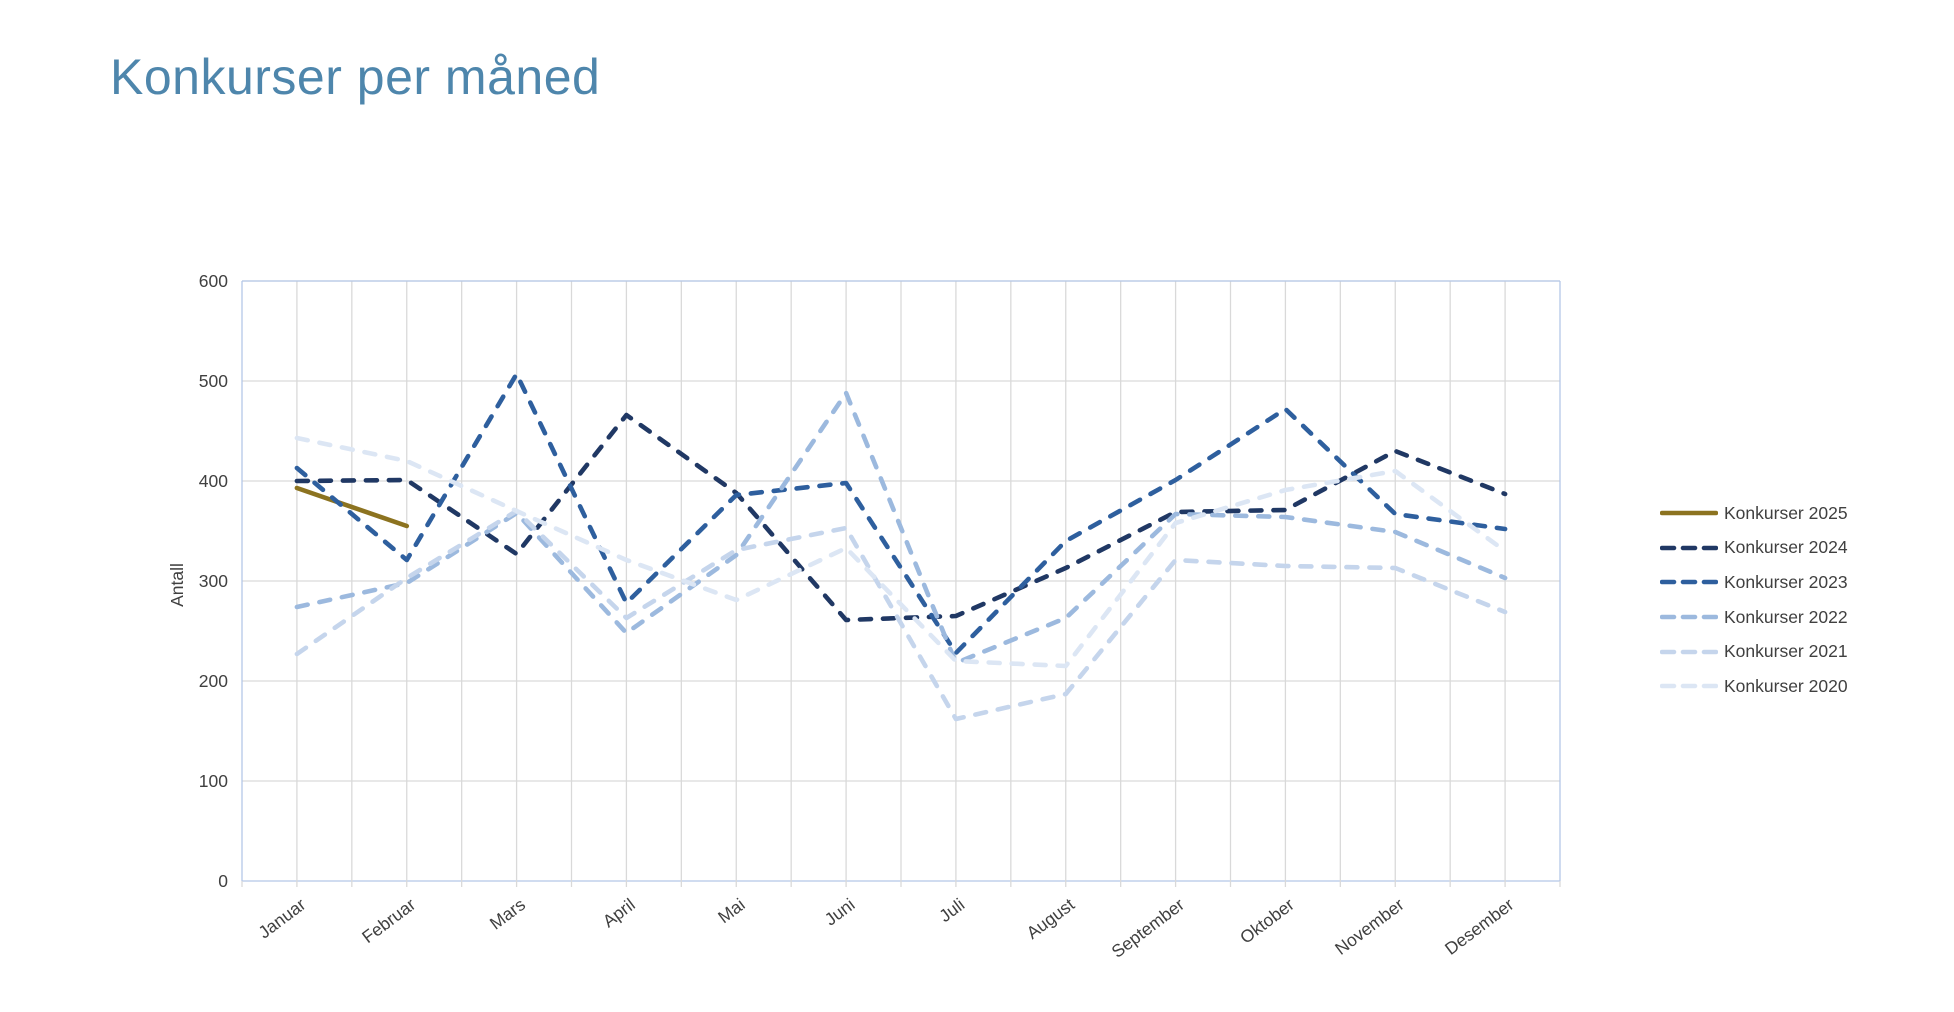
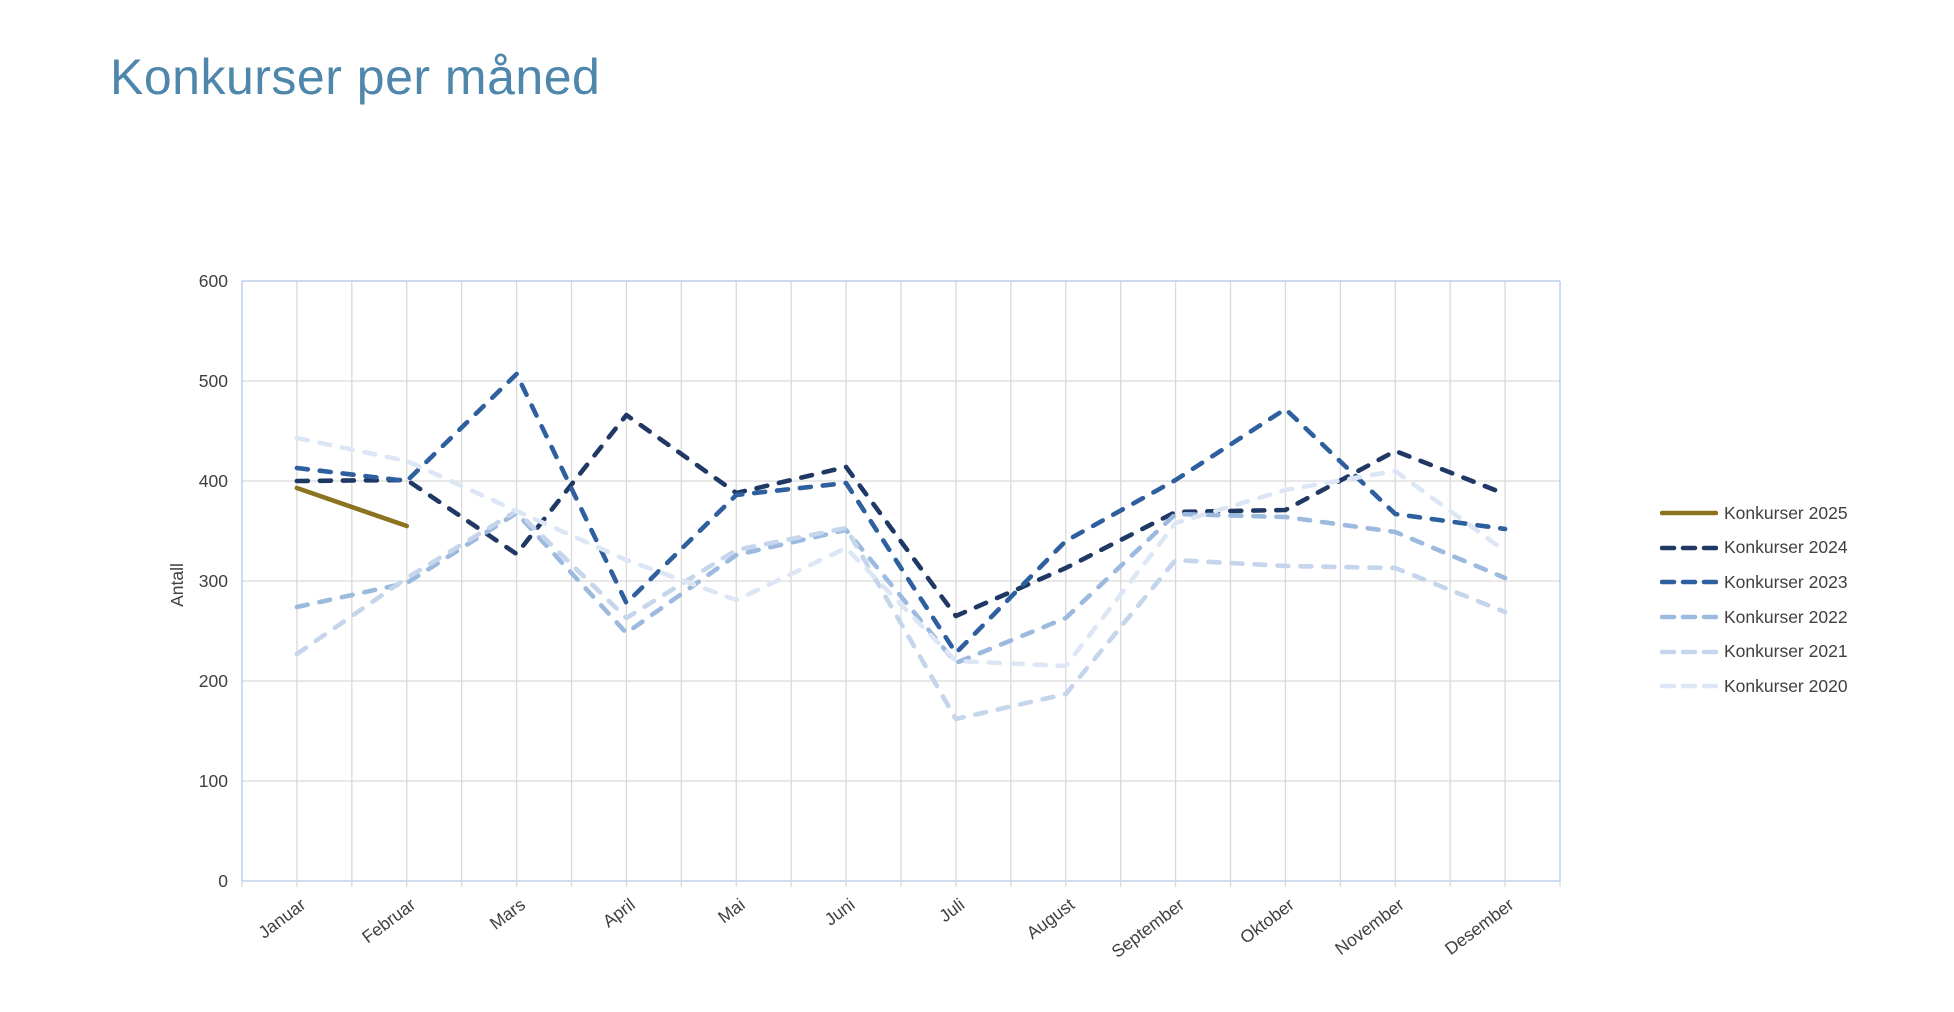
Konkurser 2023/Februar: 321 -> 400
Konkurser 2024/Juni: 261 -> 414
Konkurser 2022/Juni: 488 -> 351
